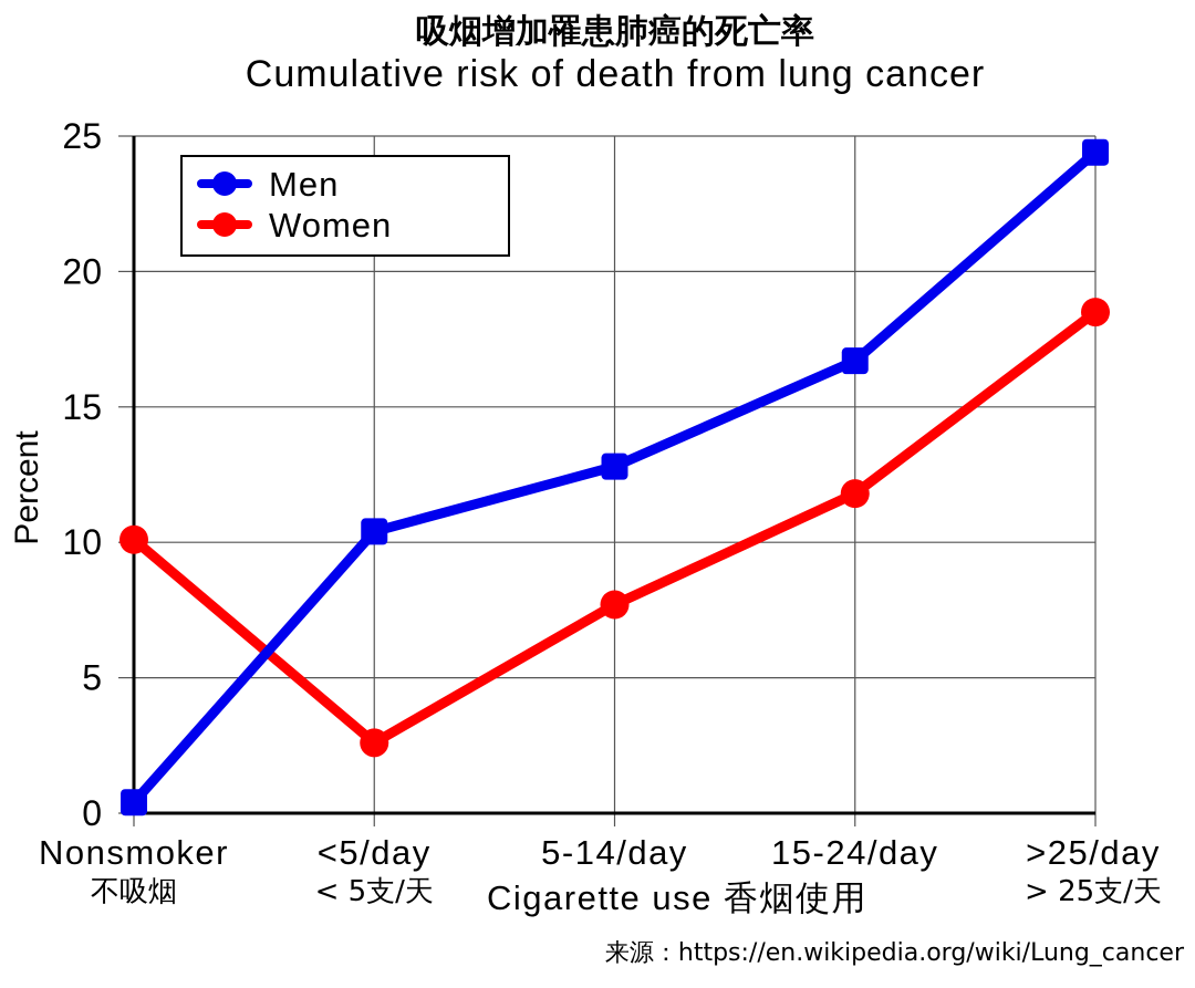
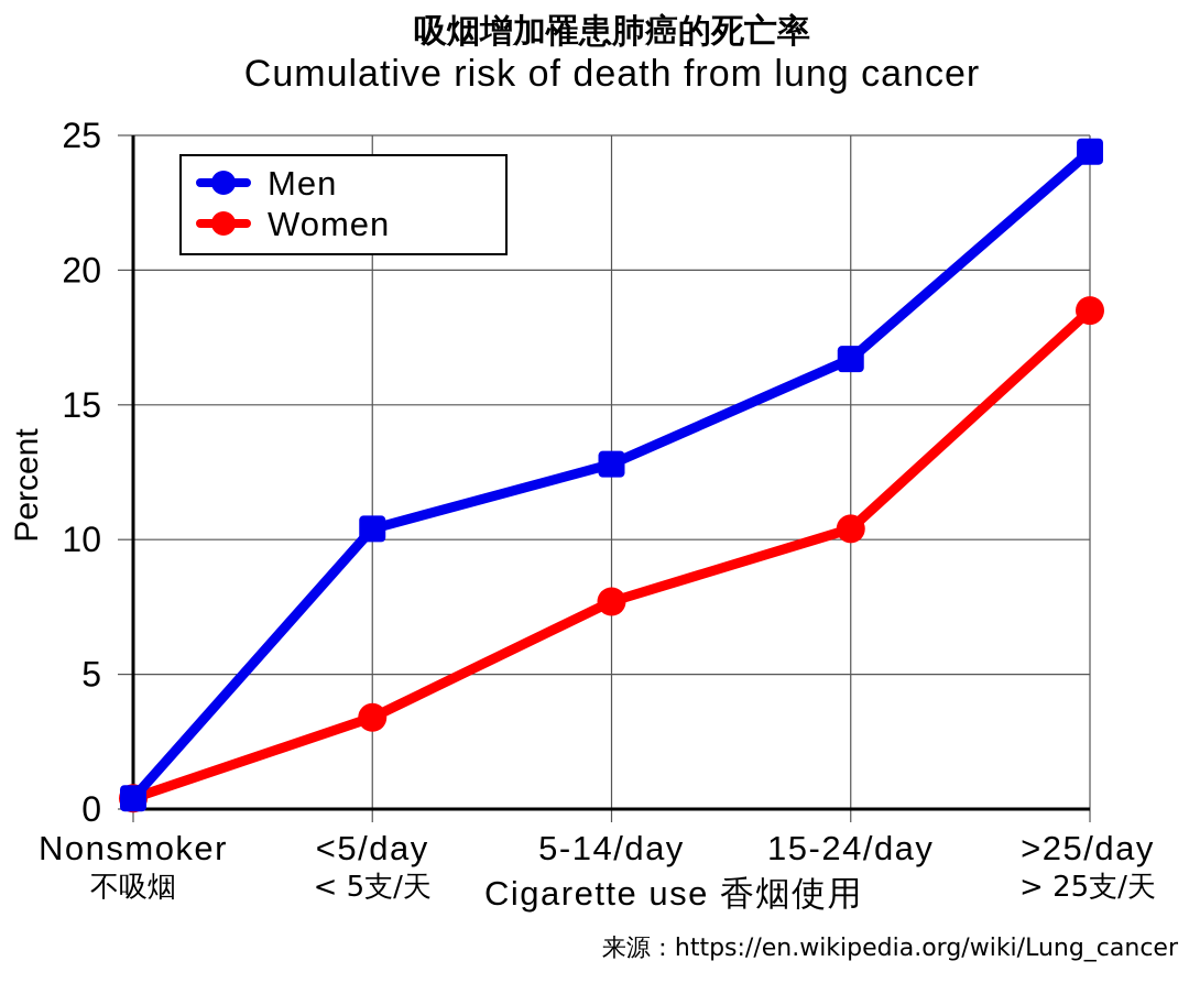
Women/Nonsmoker: 10.1 -> 0.4
Women/<5/day: 2.6 -> 3.4
Women/15-24/day: 11.8 -> 10.4
